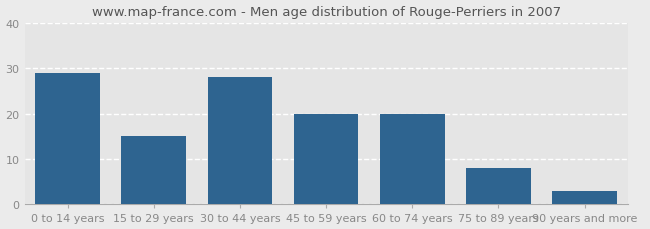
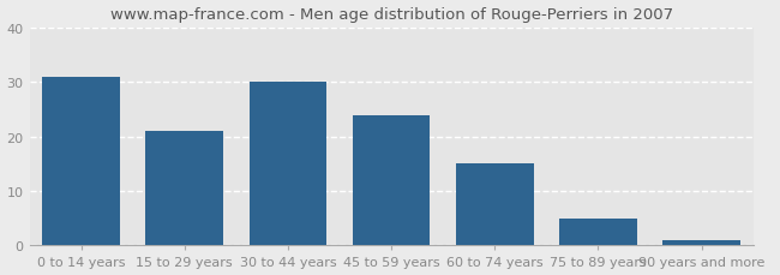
0 to 14 years: 29 -> 31
15 to 29 years: 15 -> 21
30 to 44 years: 28 -> 30
45 to 59 years: 20 -> 24
60 to 74 years: 20 -> 15
75 to 89 years: 8 -> 5
90 years and more: 3 -> 1
